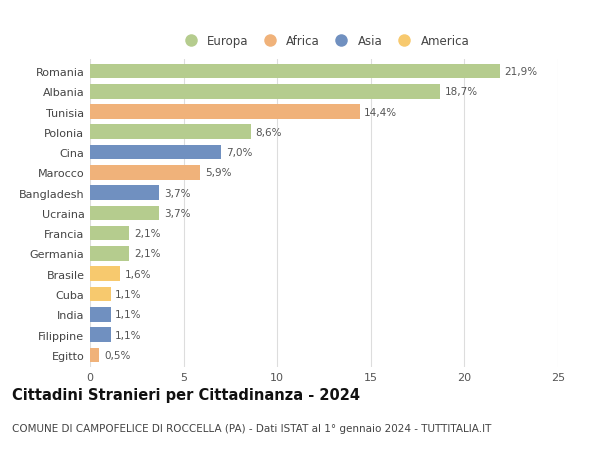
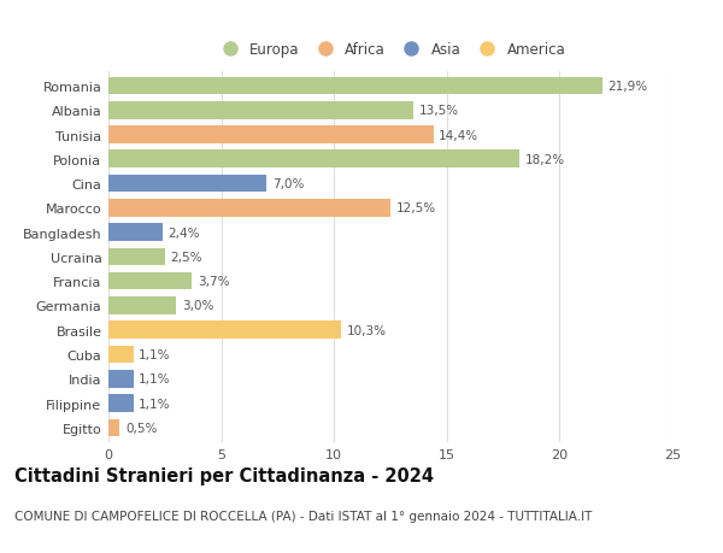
Albania: 18,7% -> 13,5%
Polonia: 8,6% -> 18,2%
Marocco: 5,9% -> 12,5%
Bangladesh: 3,7% -> 2,4%
Ucraina: 3,7% -> 2,5%
Francia: 2,1% -> 3,7%
Germania: 2,1% -> 3,0%
Brasile: 1,6% -> 10,3%
